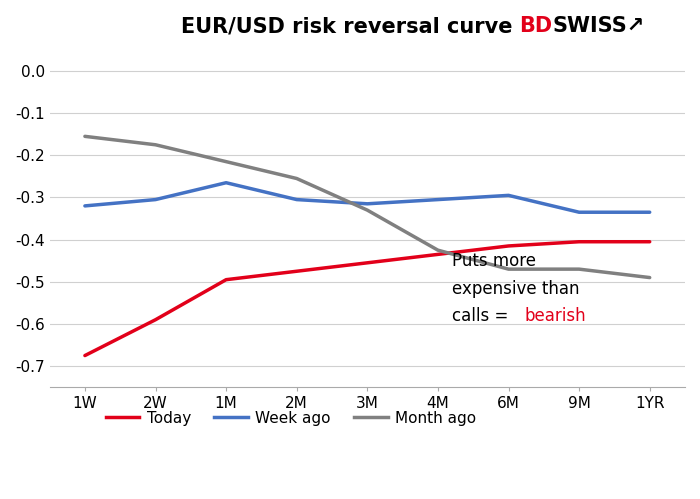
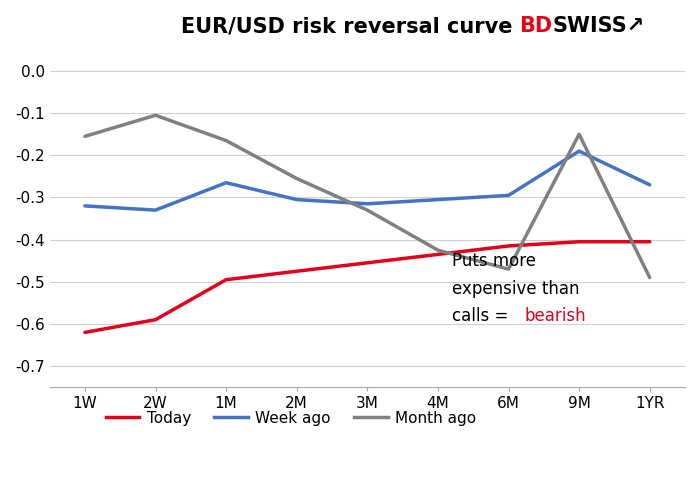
Today/1W: -0.675 -> -0.620
Week ago/2W: -0.305 -> -0.330
Month ago/2W: -0.175 -> -0.105
Month ago/1M: -0.215 -> -0.165
Week ago/9M: -0.335 -> -0.190
Month ago/9M: -0.470 -> -0.150
Week ago/1YR: -0.335 -> -0.270
